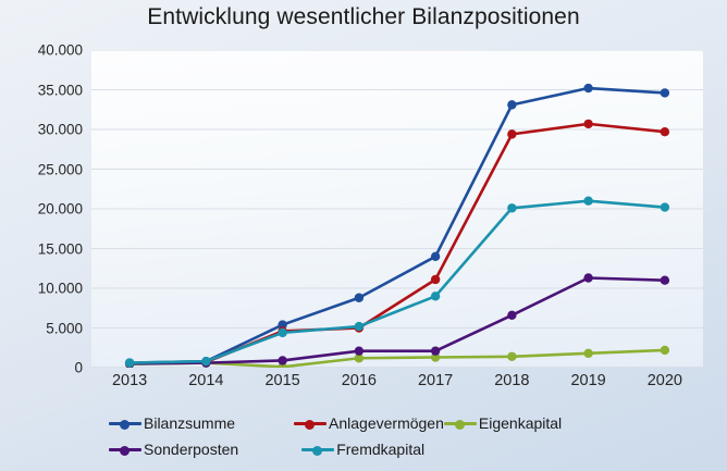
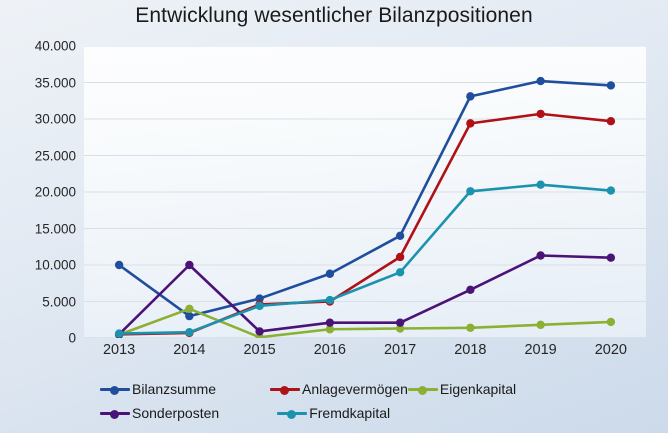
Bilanzsumme/2013: 1000 -> 10000
Bilanzsumme/2014: 1000 -> 3000
Eigenkapital/2014: 1000 -> 4000
Sonderposten/2014: 1000 -> 10000
